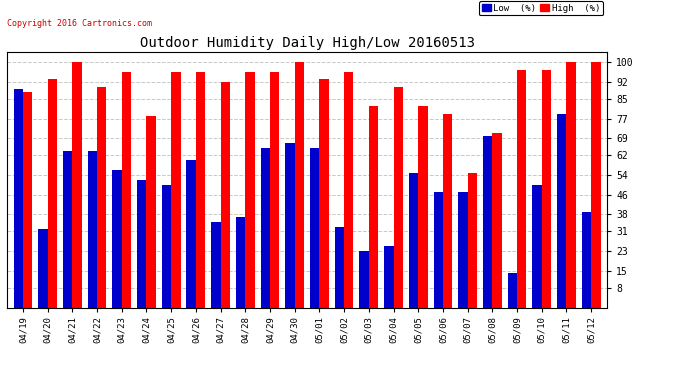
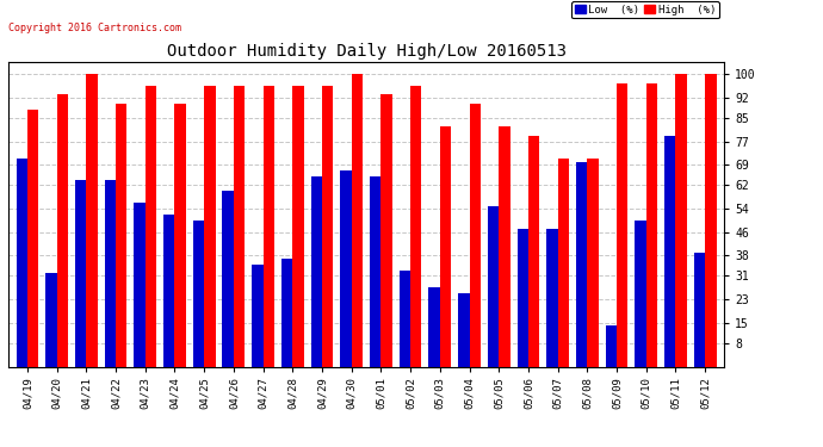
Low (%)/04/19: 89 -> 71
High (%)/04/24: 78 -> 90
High (%)/04/27: 92 -> 96
Low (%)/05/03: 23 -> 27
High (%)/05/07: 55 -> 71
